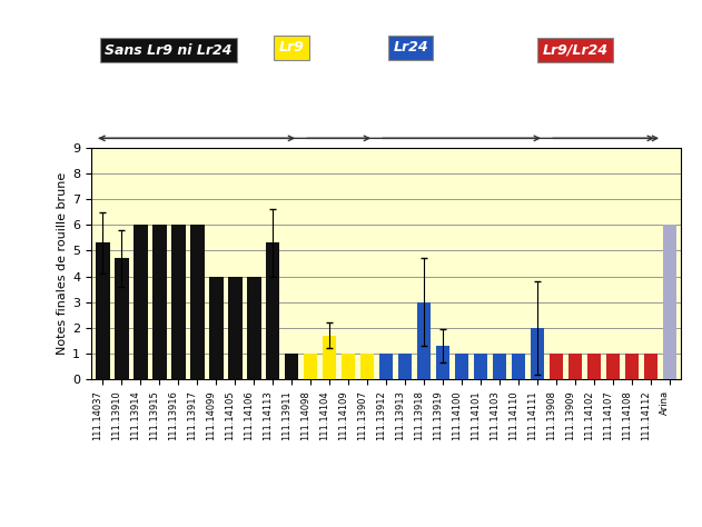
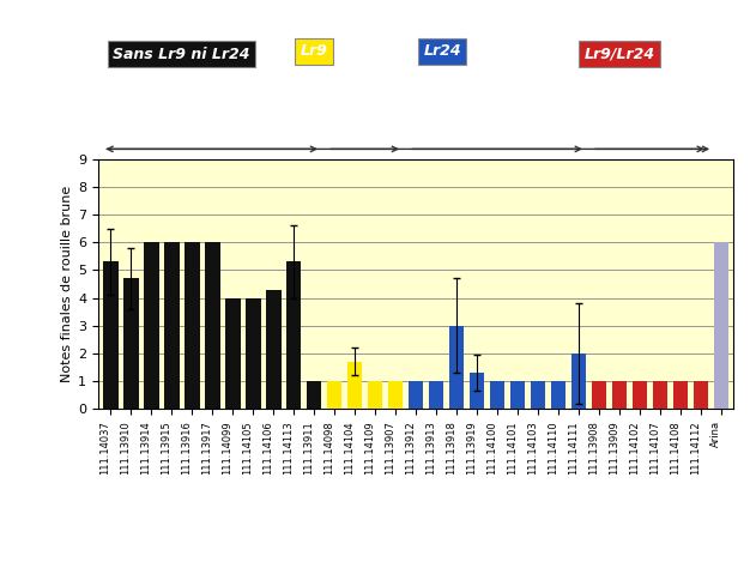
111.14106: 4.0 -> 4.3
